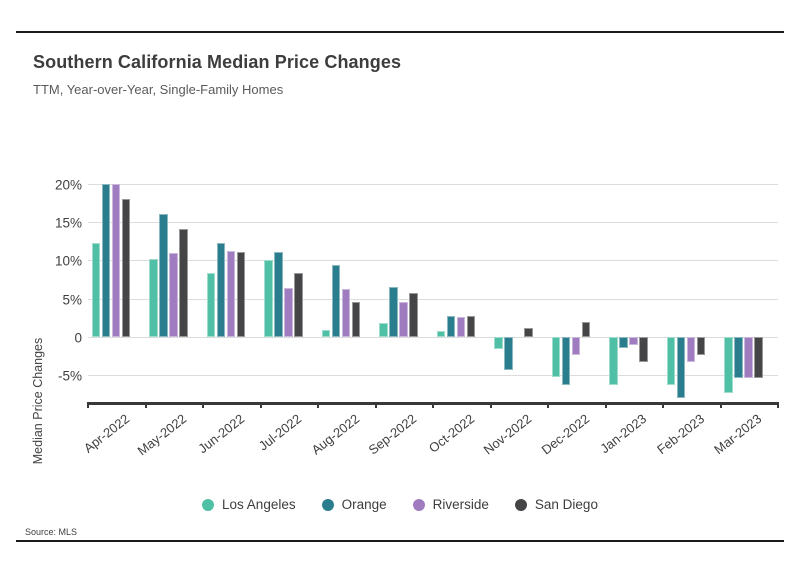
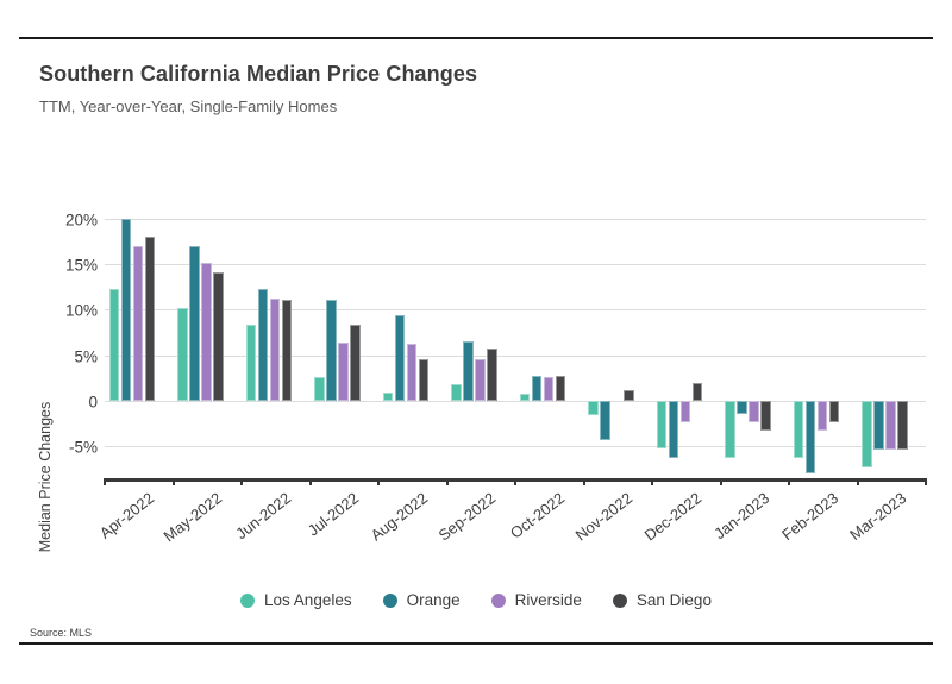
Riverside/Apr-2022: 20% -> 17%
Orange/May-2022: 16% -> 17%
Riverside/May-2022: 11% -> 15%
Los Angeles/Jul-2022: 10% -> 3%
Riverside/Jan-2023: -1% -> -2%
